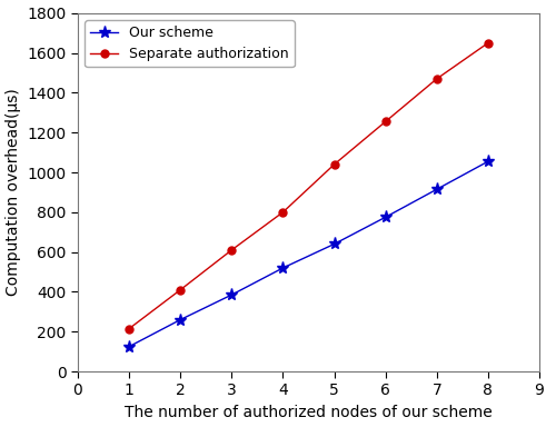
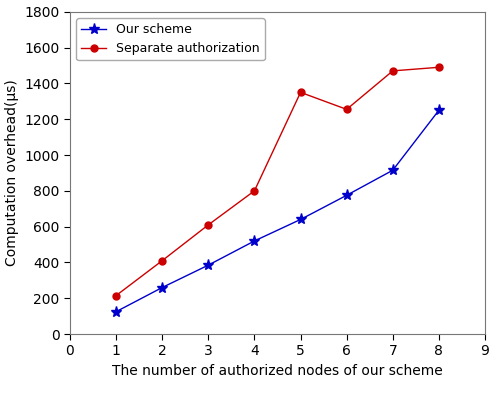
Separate authorization/5: 1040 -> 1350
Our scheme/8: 1060 -> 1250
Separate authorization/8: 1650 -> 1490
